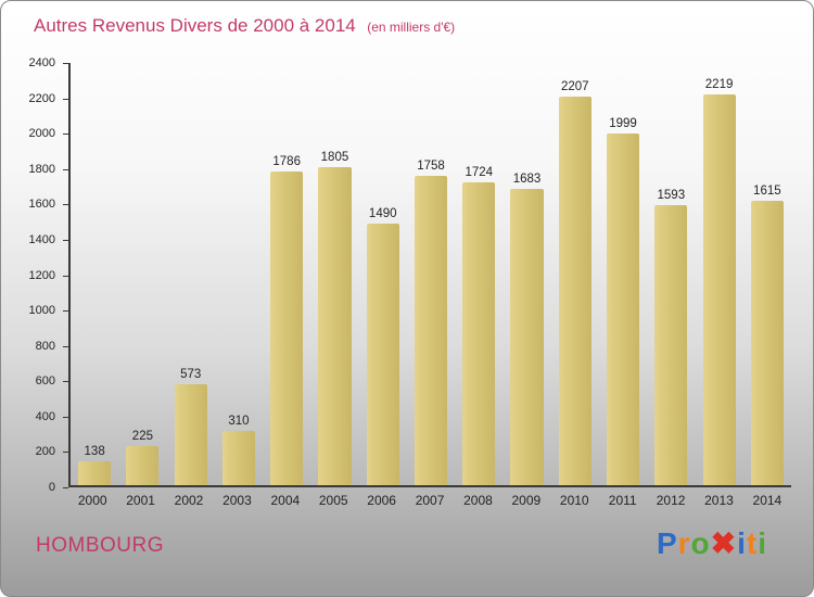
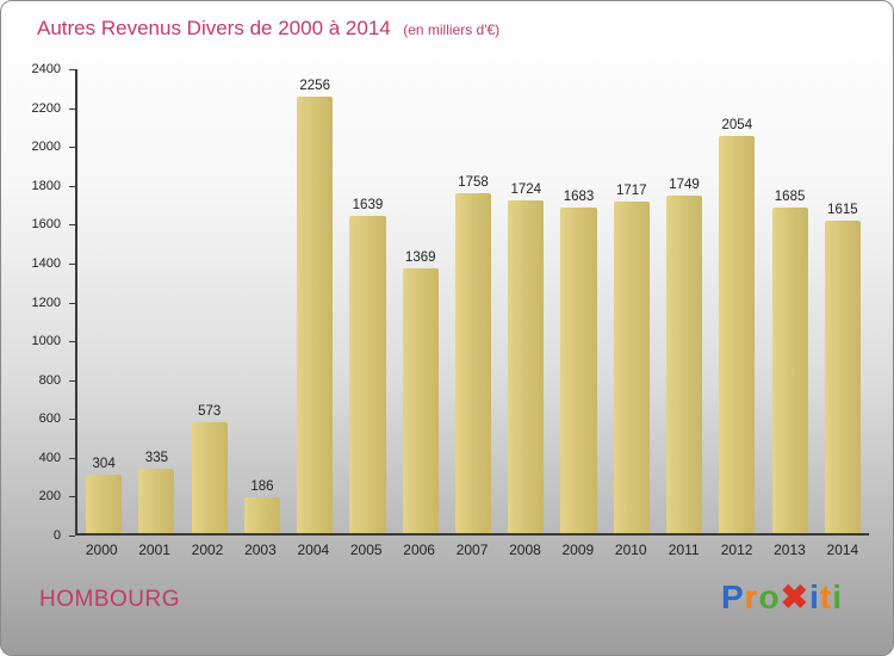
2000: 138 -> 304
2001: 225 -> 335
2003: 310 -> 186
2004: 1786 -> 2256
2005: 1805 -> 1639
2006: 1490 -> 1369
2010: 2207 -> 1717
2011: 1999 -> 1749
2012: 1593 -> 2054
2013: 2219 -> 1685
